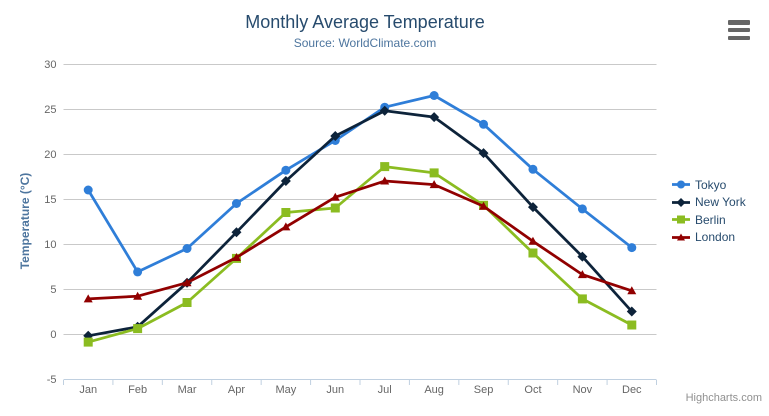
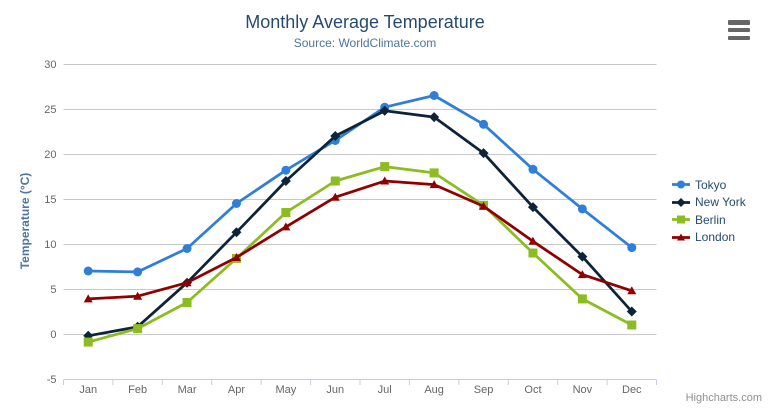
Tokyo/Jan: 16 -> 7
Berlin/Jun: 14 -> 17
